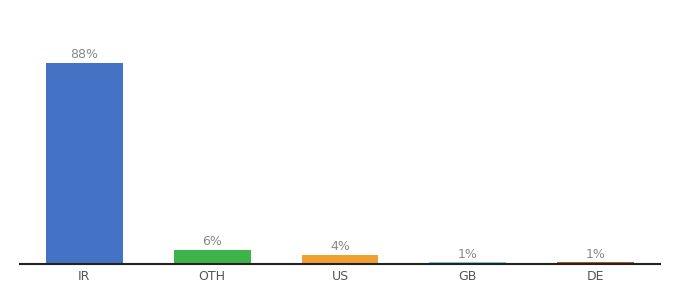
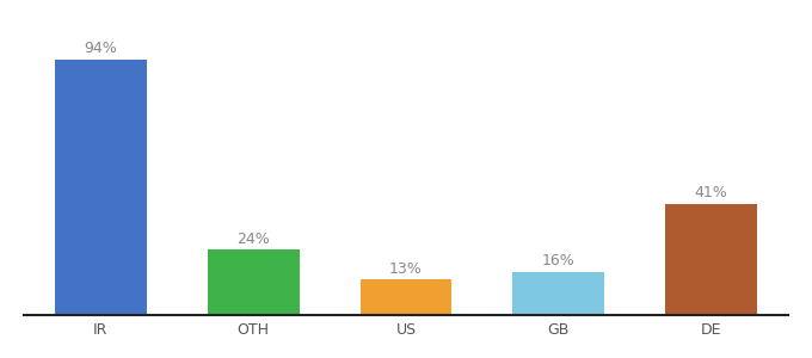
IR: 88% -> 94%
OTH: 6% -> 24%
US: 4% -> 13%
GB: 1% -> 16%
DE: 1% -> 41%
